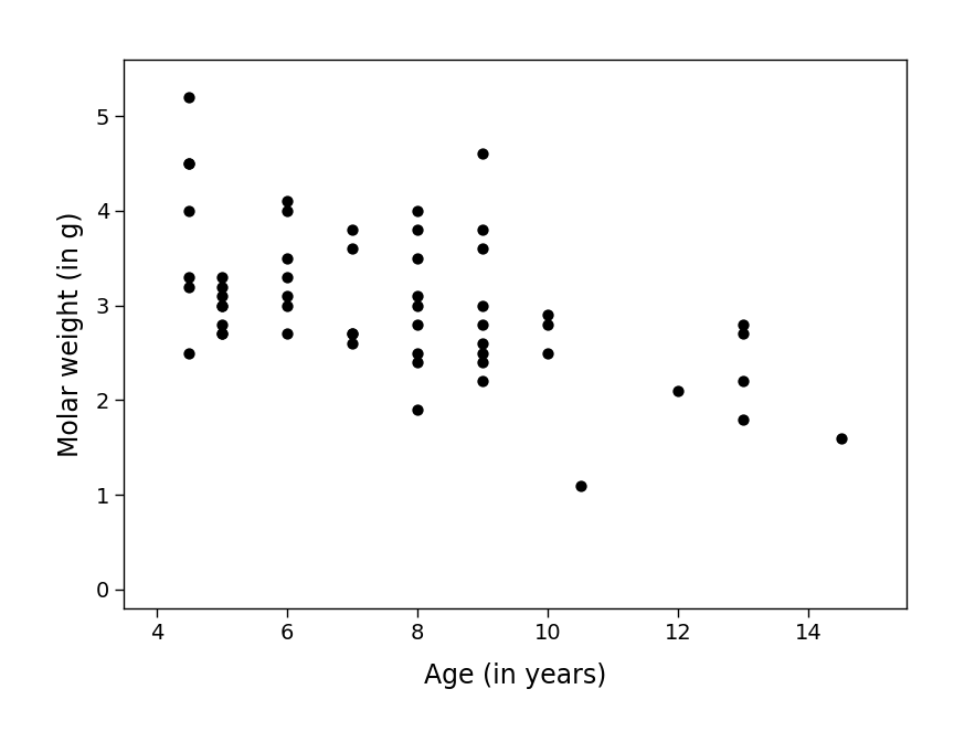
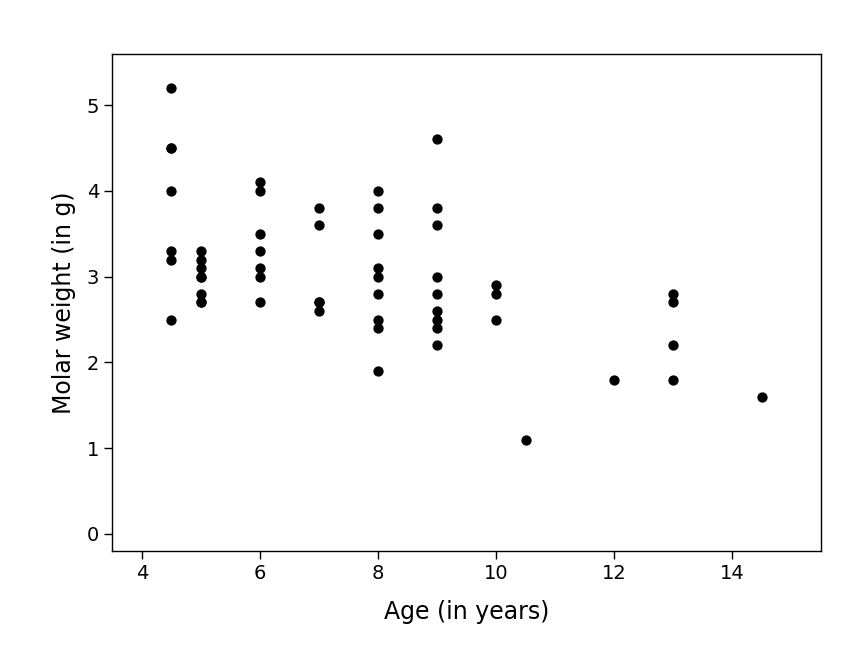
12: 2.1 -> 1.8
